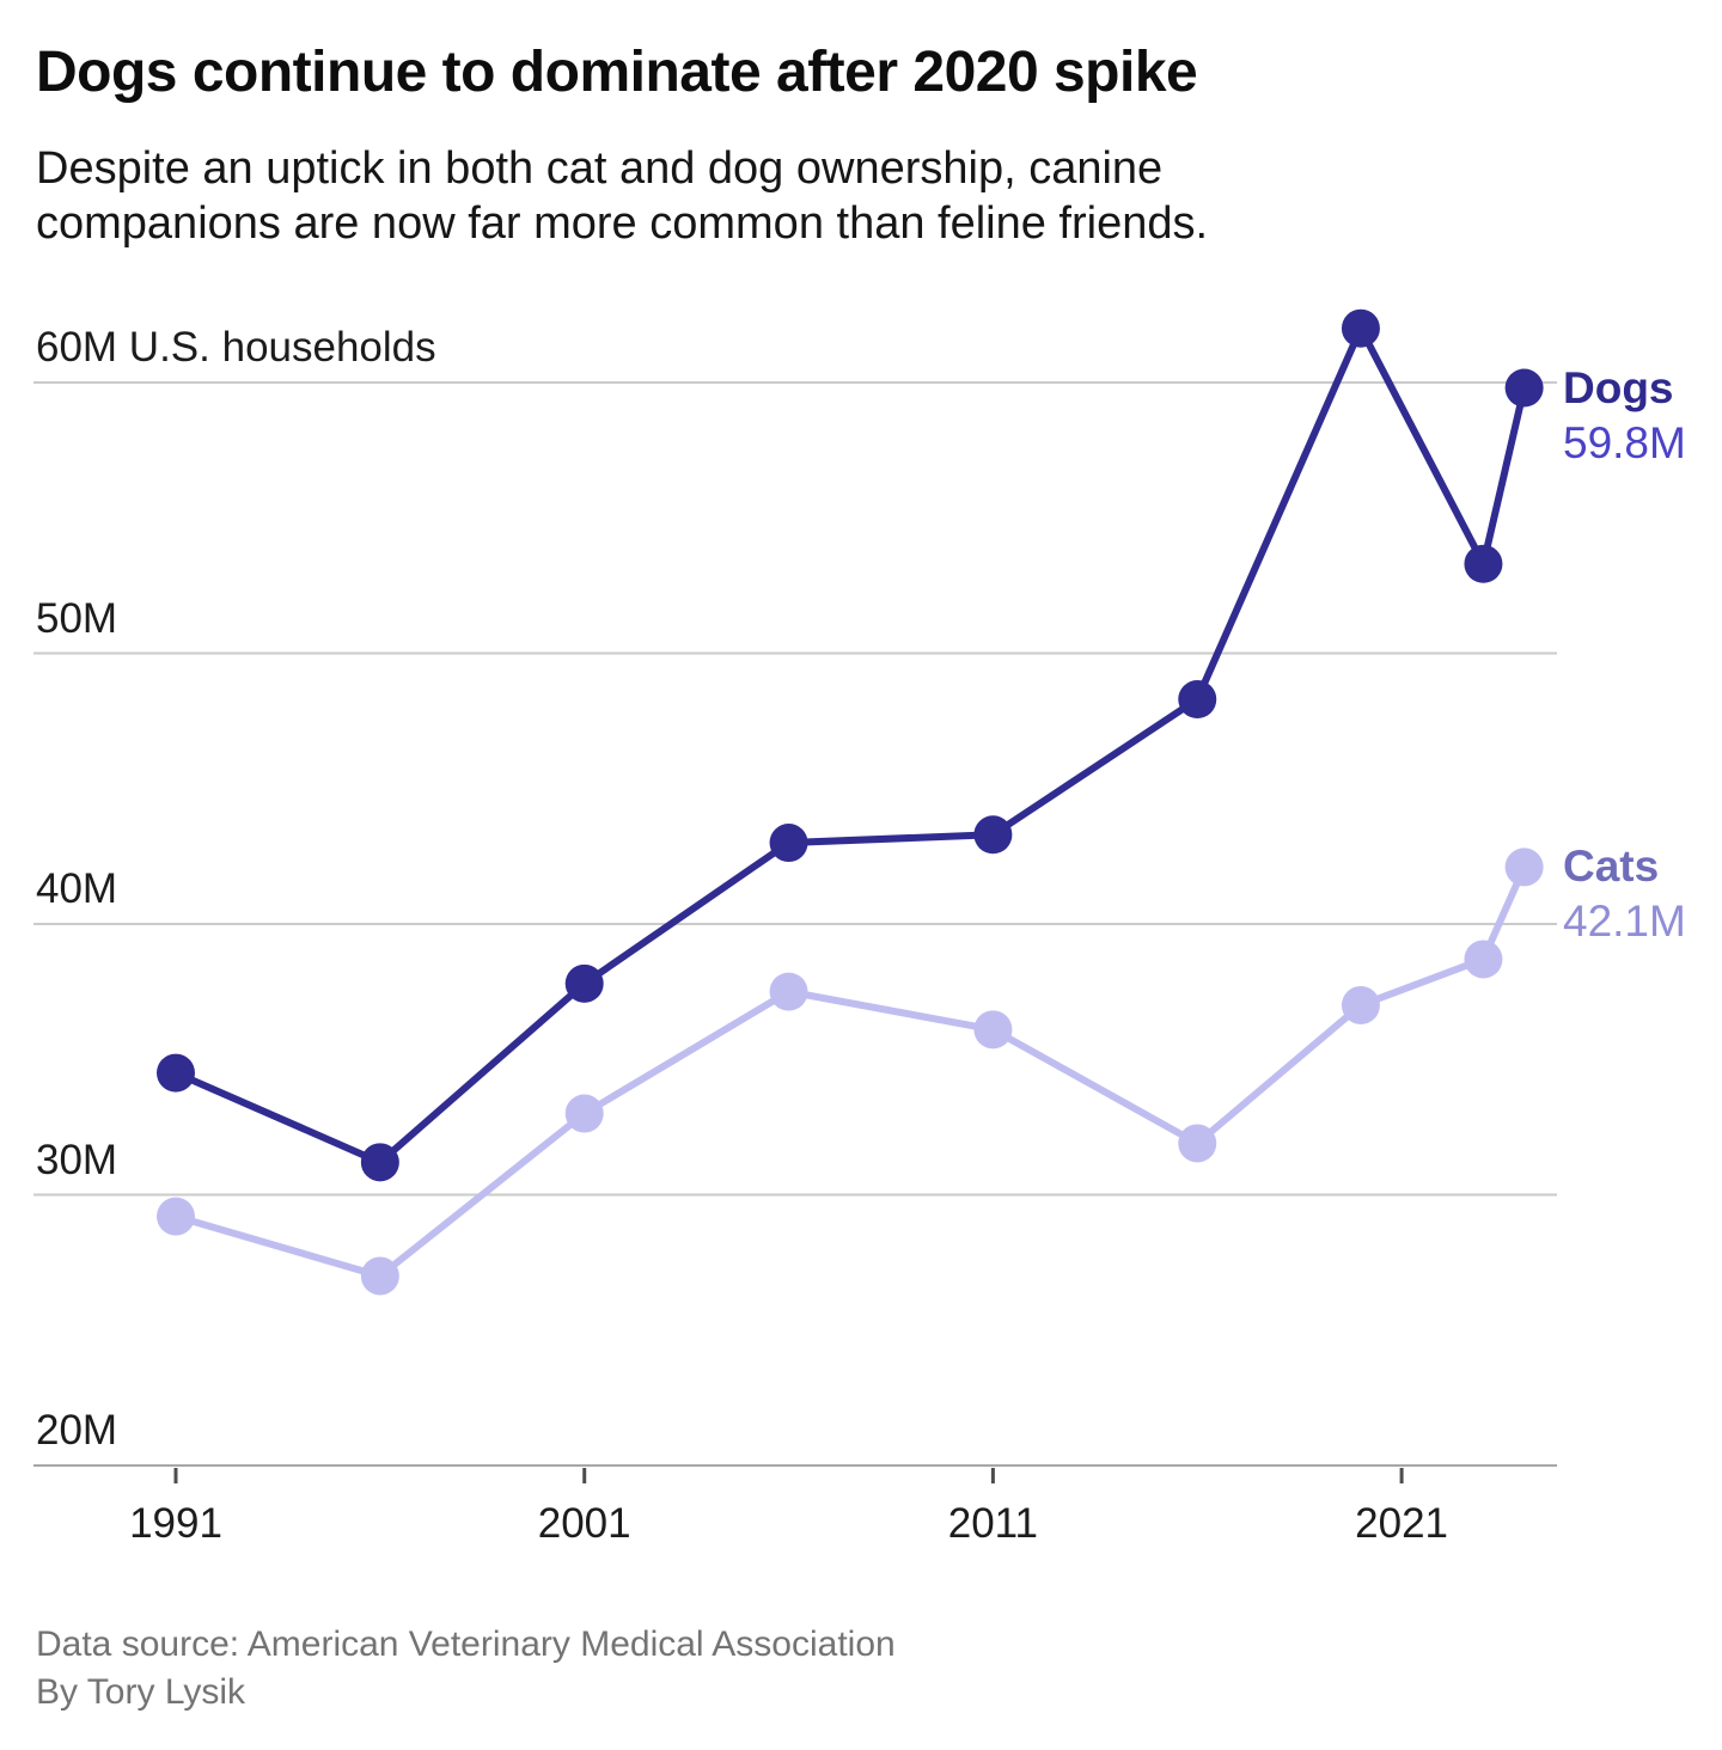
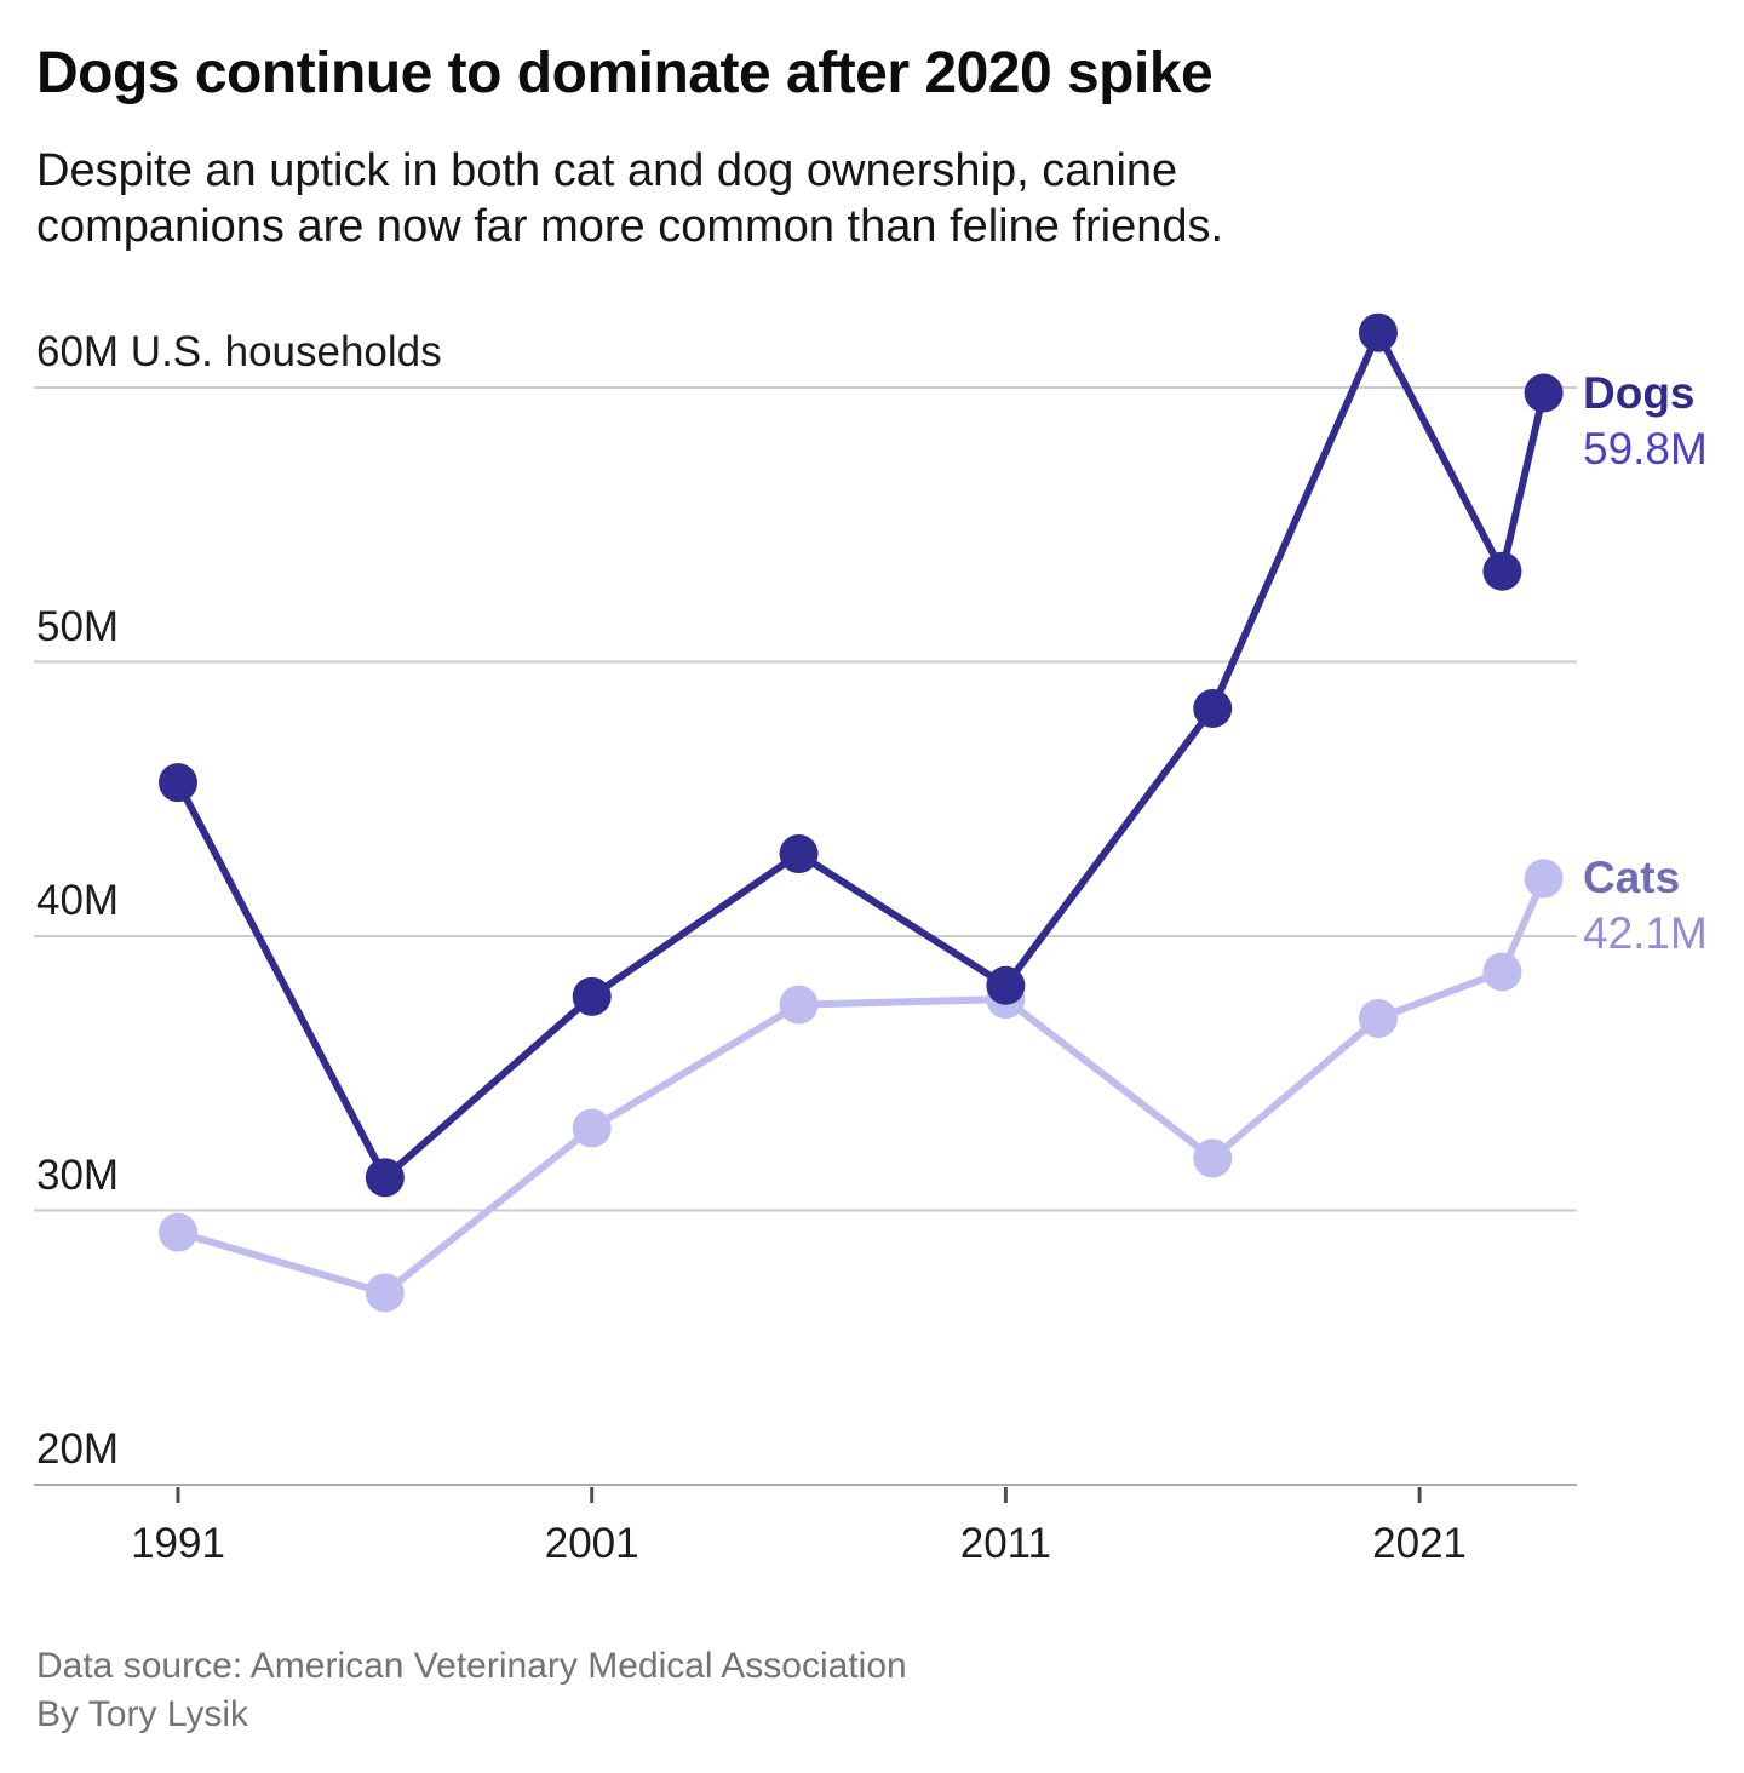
Dogs/1991: 34.5M -> 45.6M
Dogs/2011: 43.3M -> 38.2M
Cats/2011: 36.1M -> 37.7M
